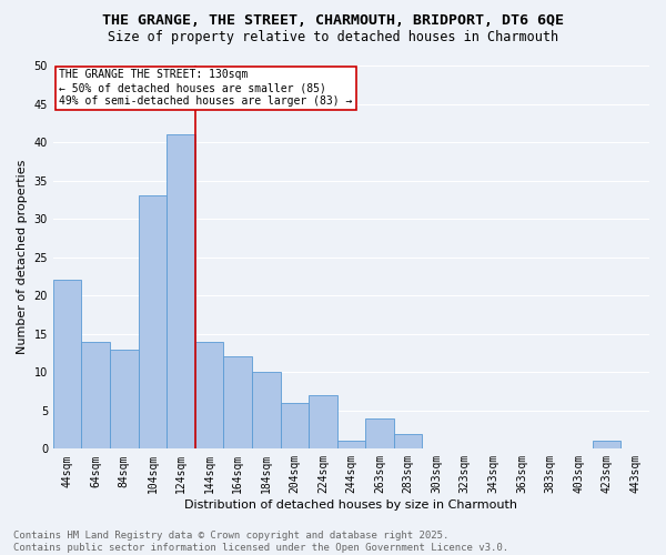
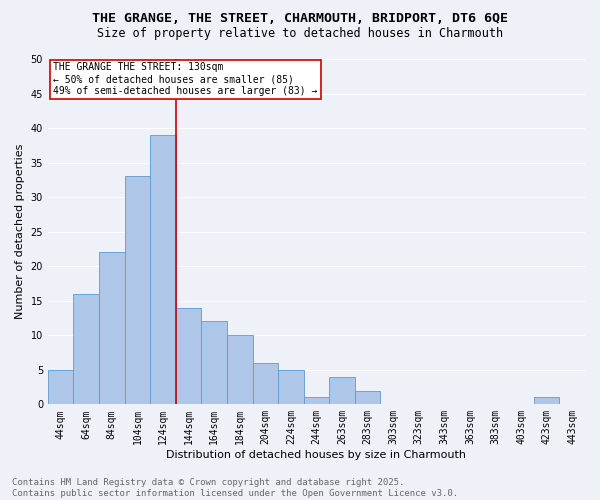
44sqm: 22 -> 5
64sqm: 14 -> 16
84sqm: 13 -> 22
124sqm: 41 -> 39
224sqm: 7 -> 5
